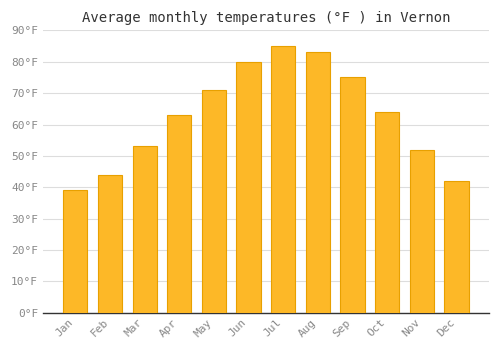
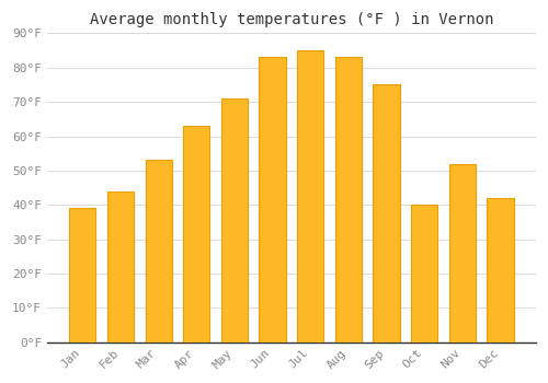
Jun: 80°F -> 83°F
Oct: 64°F -> 40°F
